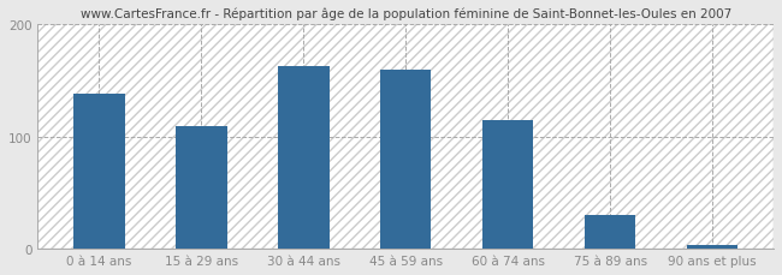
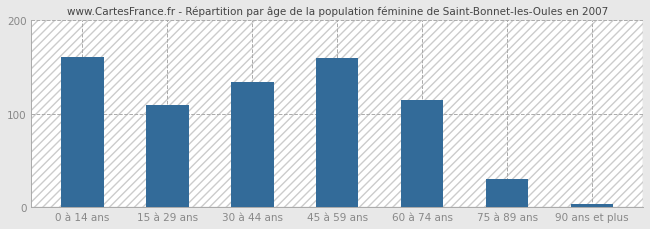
0 à 14 ans: 138 -> 160
30 à 44 ans: 163 -> 134
